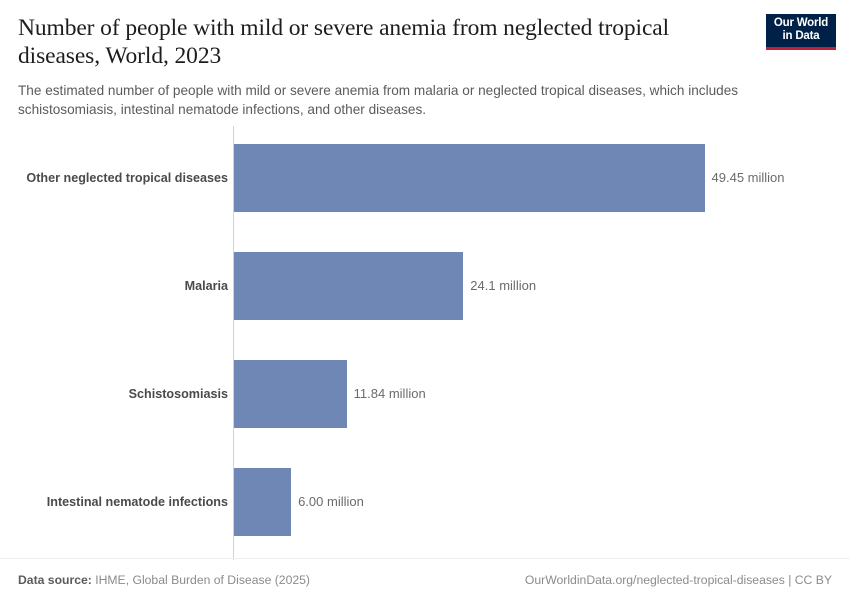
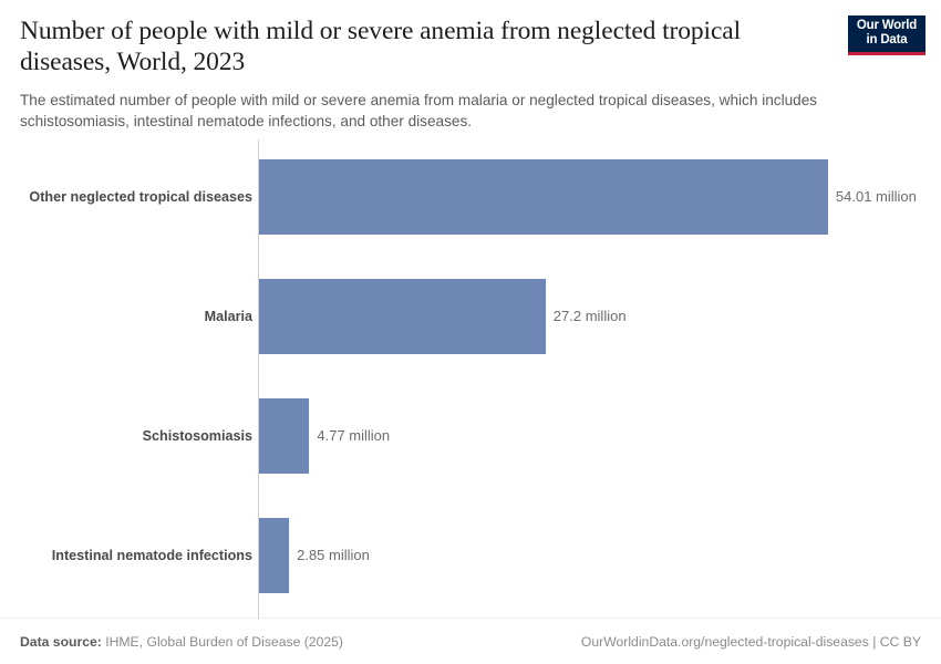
Other neglected tropical diseases: 49.45 -> 54.01
Malaria: 24.1 -> 27.2
Schistosomiasis: 11.84 -> 4.77
Intestinal nematode infections: 6.00 -> 2.85
